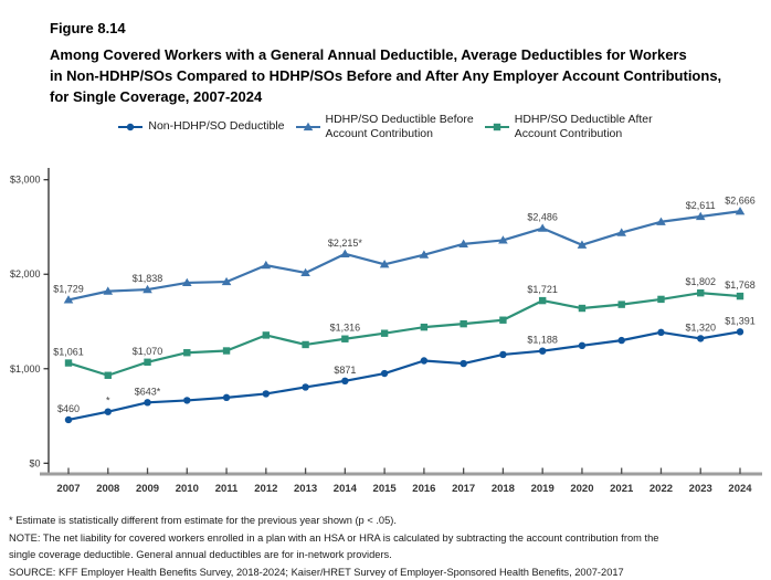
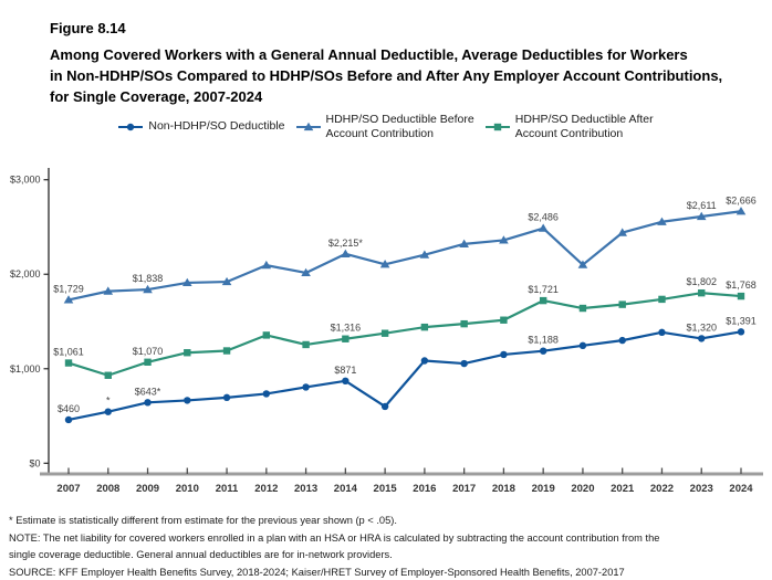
Non-HDHP/SO Deductible/2015: $1000 -> $600
HDHP/SO Deductible Before Account Contribution/2020: $2300 -> $2100
